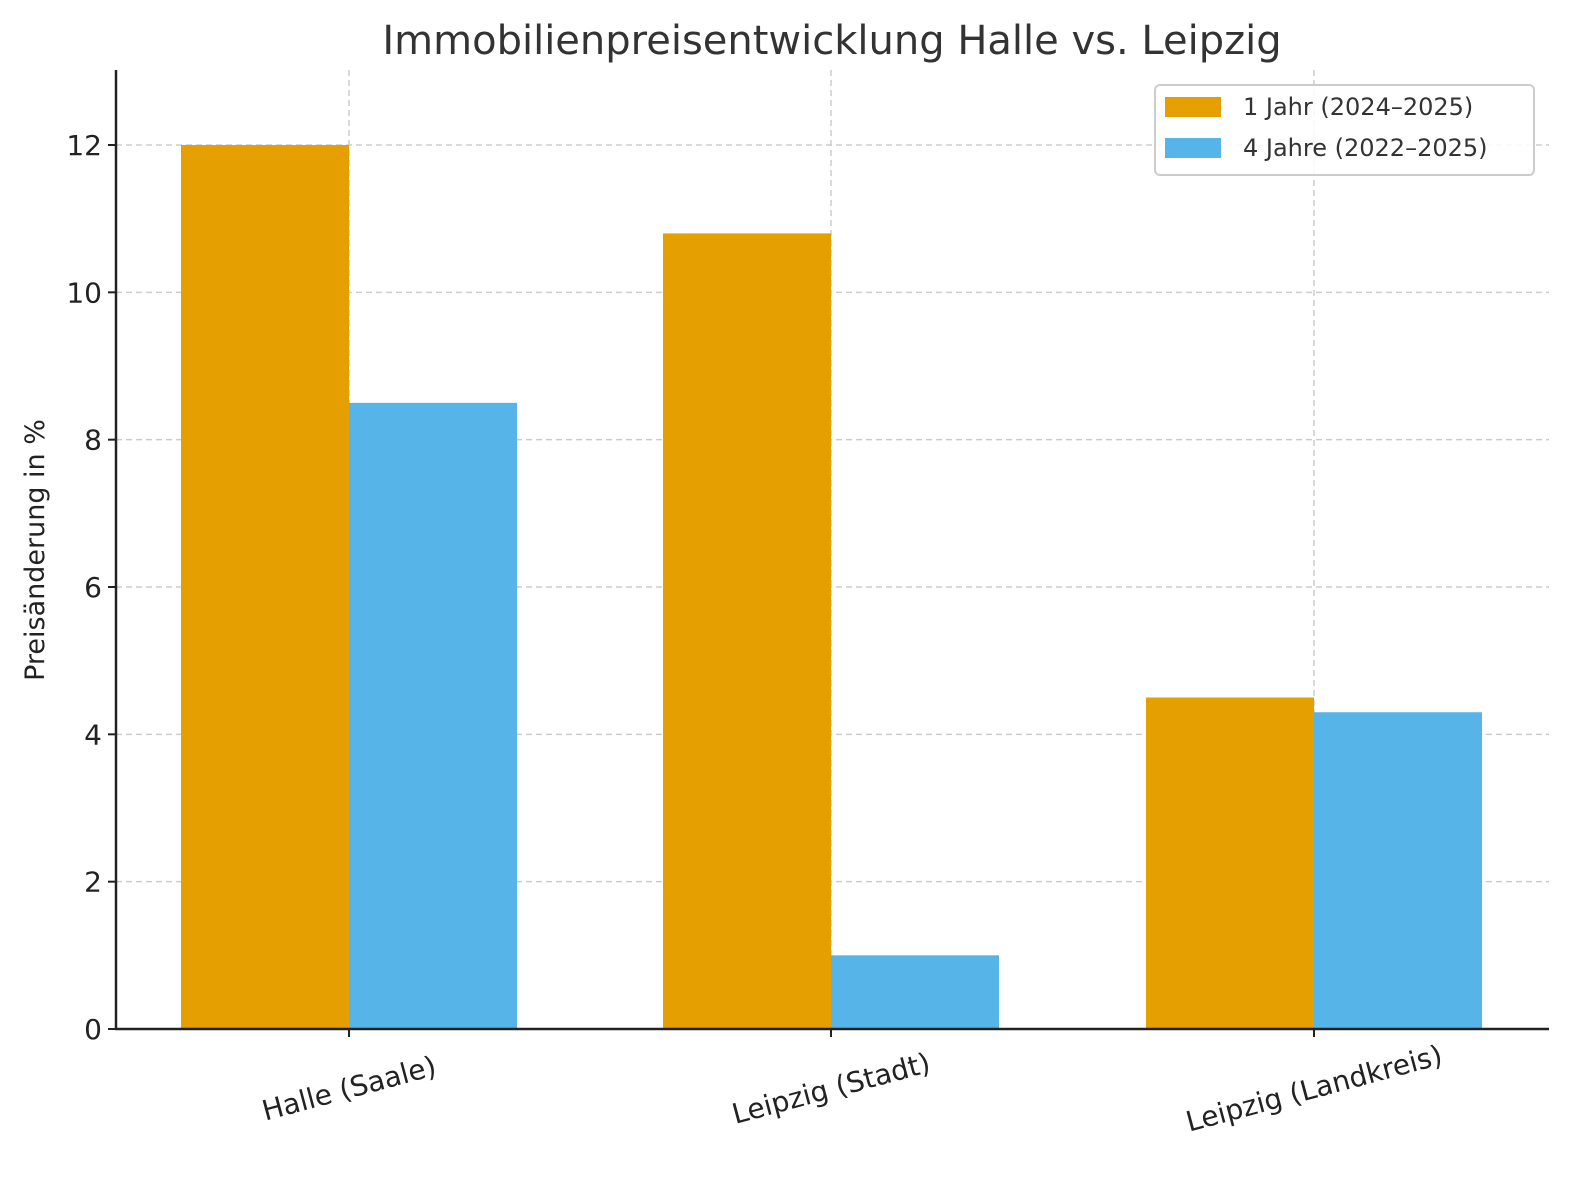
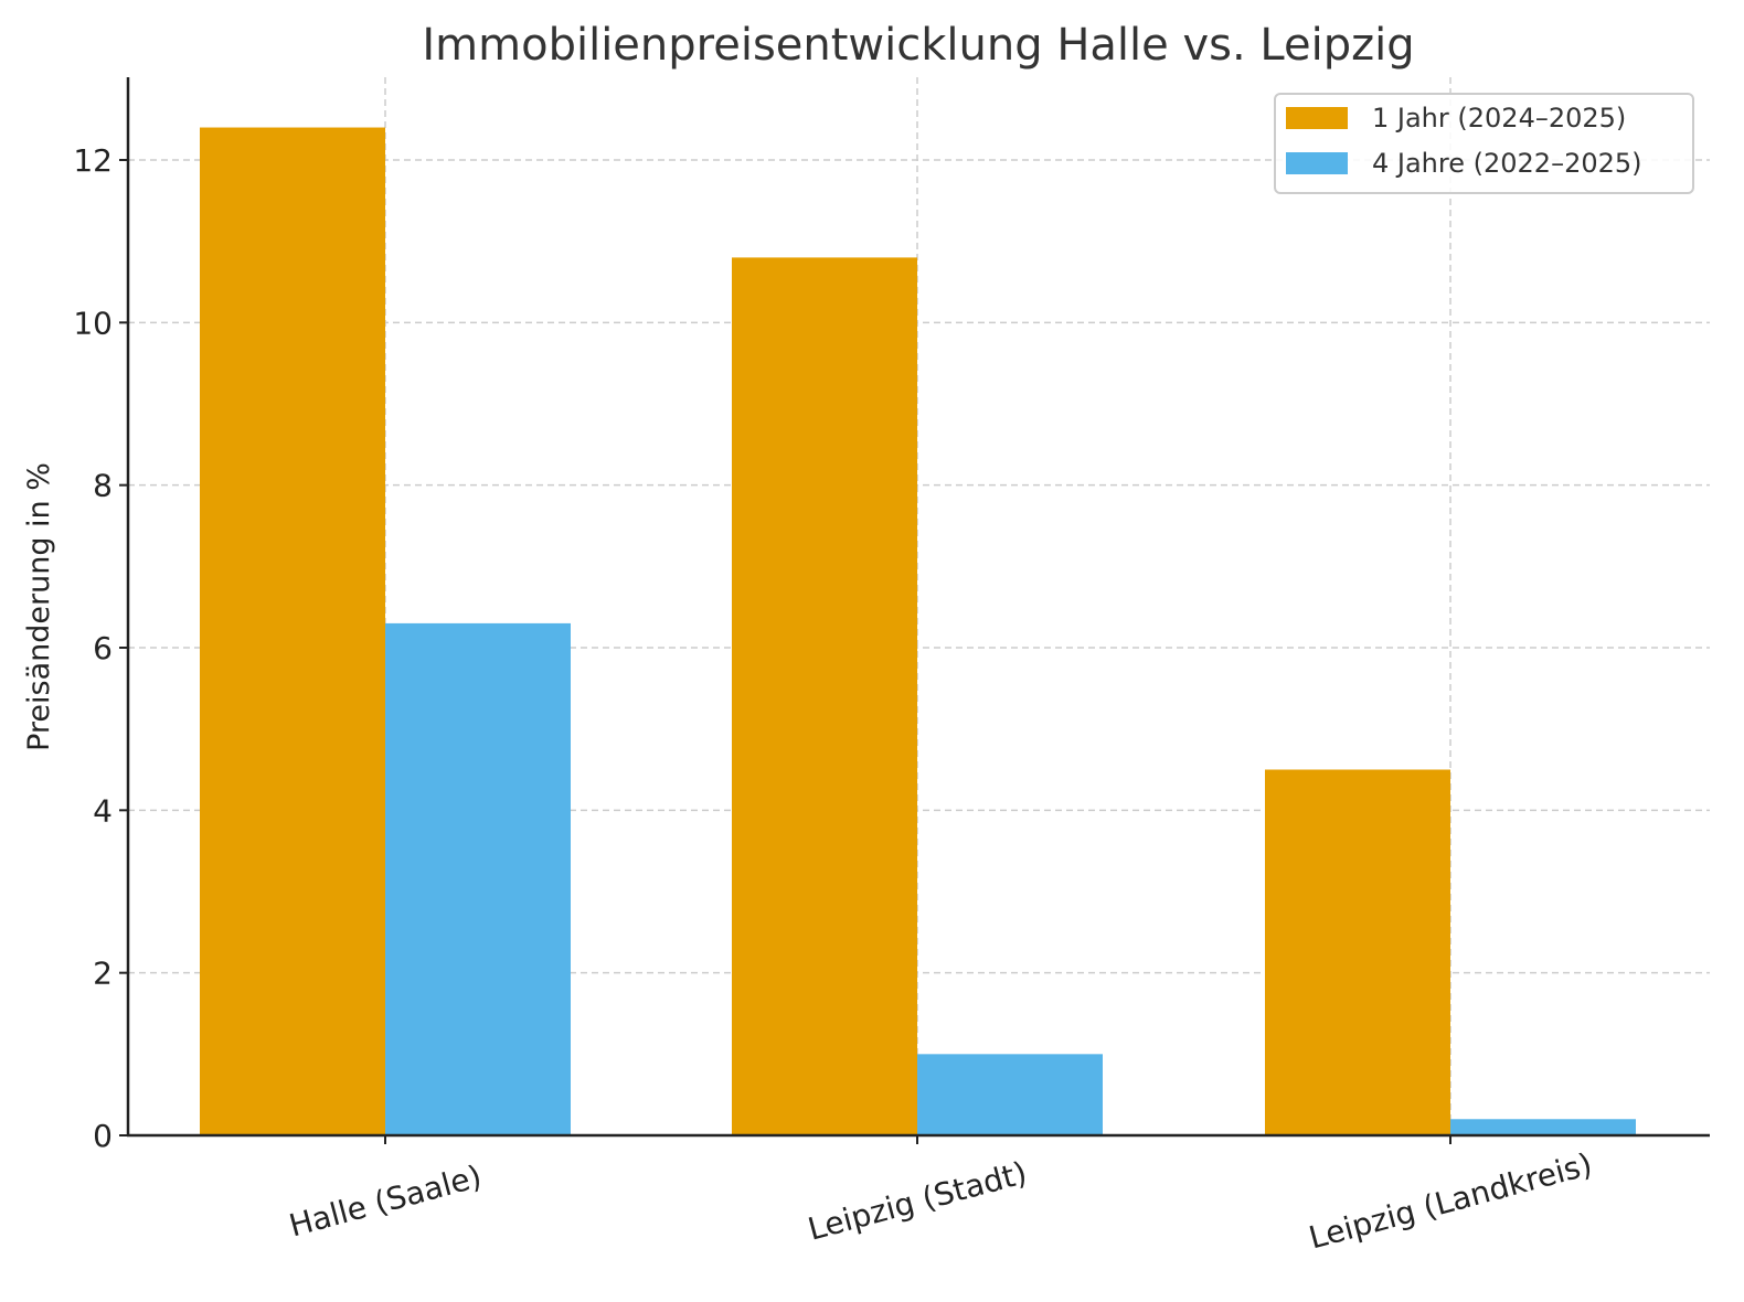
1 Jahr (2024–2025)/Halle (Saale): 12.0 -> 12.4
4 Jahre (2022–2025)/Halle (Saale): 8.5 -> 6.3
4 Jahre (2022–2025)/Leipzig (Landkreis): 4.3 -> 0.2
